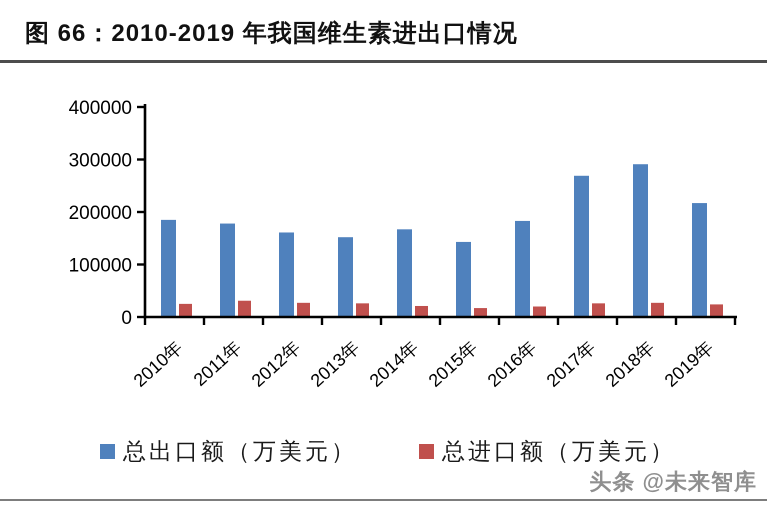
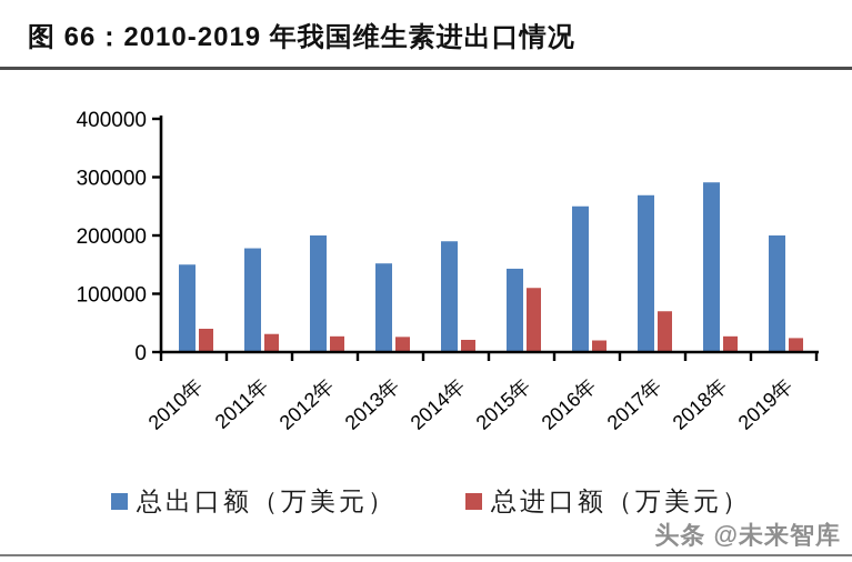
总出口额（万美元）/2010年: 180000 -> 150000
总进口额（万美元）/2010年: 20000 -> 40000
总出口额（万美元）/2012年: 160000 -> 200000
总出口额（万美元）/2014年: 170000 -> 190000
总进口额（万美元）/2015年: 20000 -> 110000
总出口额（万美元）/2016年: 180000 -> 250000
总进口额（万美元）/2017年: 30000 -> 70000
总出口额（万美元）/2019年: 220000 -> 200000
